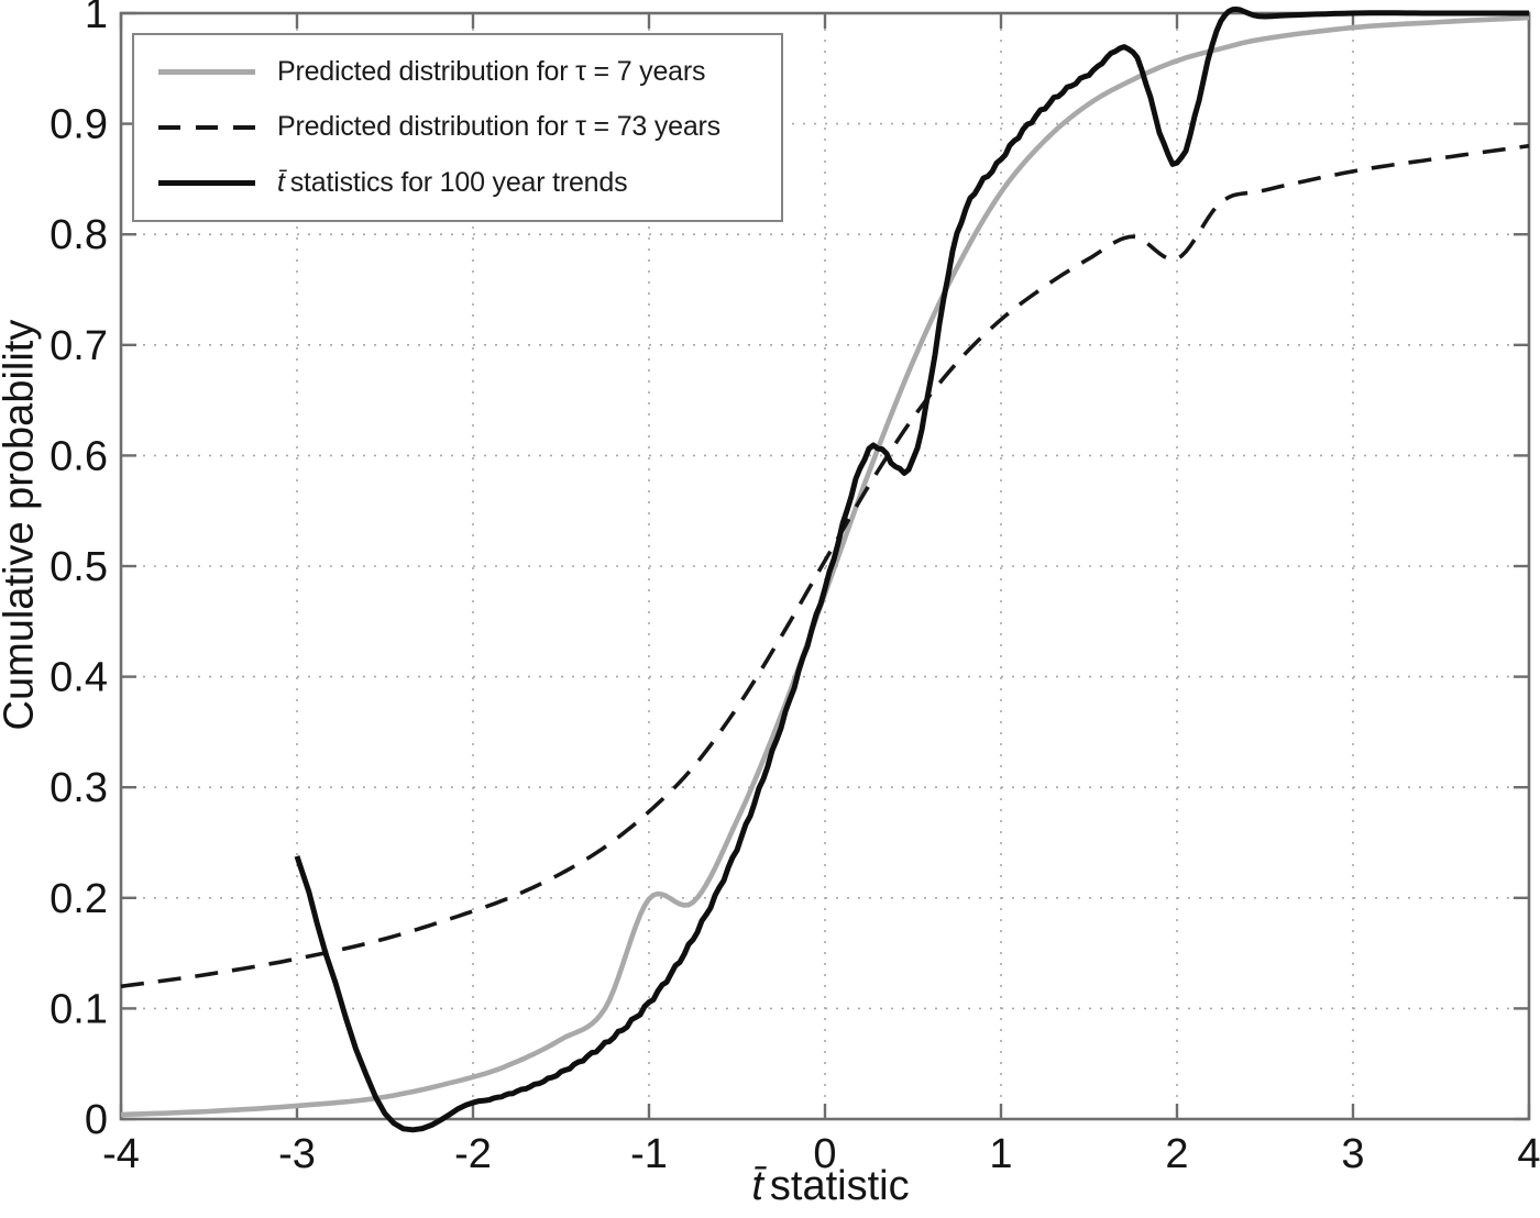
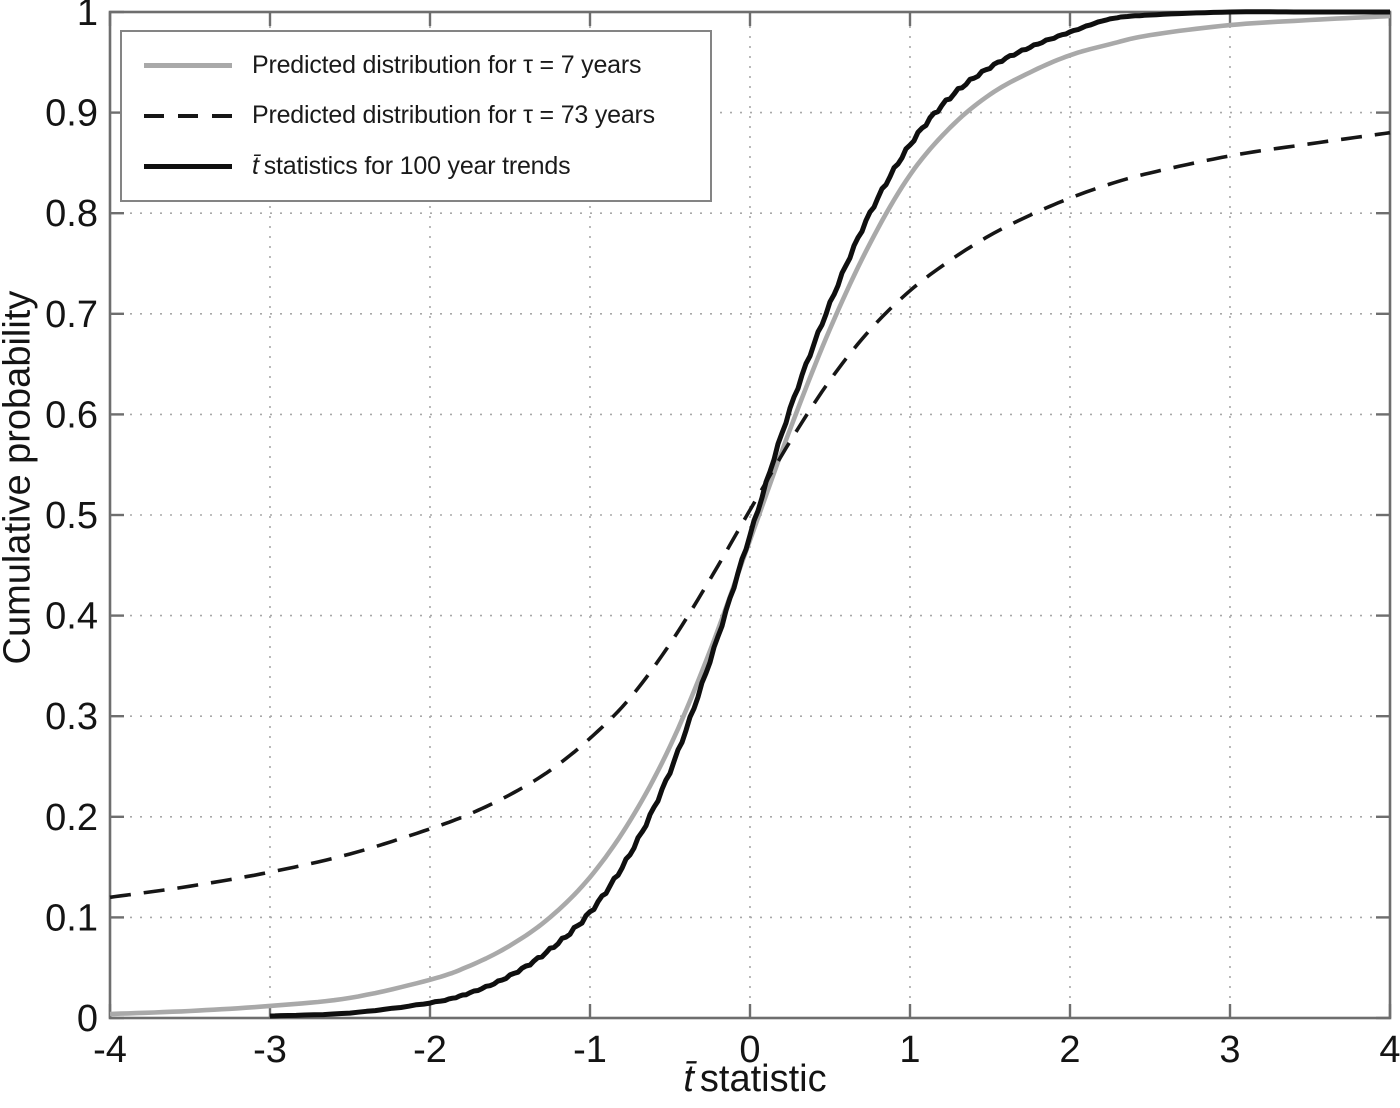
t̄ statistics for 100 year trends/-3: 0.239 -> 0.002
Predicted distribution for τ = 7 years/-1: 0.199 -> 0.140
t̄ statistics for 100 year trends/0.5: 0.595 -> 0.710
Predicted distribution for τ = 73 years/2: 0.778 -> 0.815
t̄ statistics for 100 year trends/2: 0.864 -> 0.980
